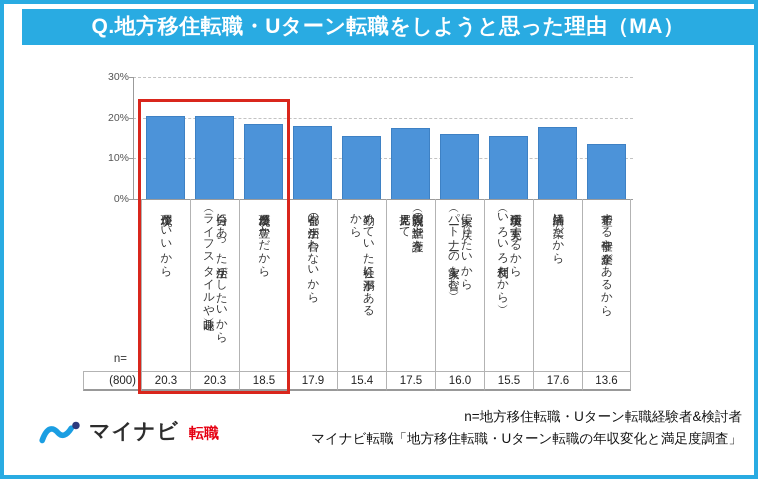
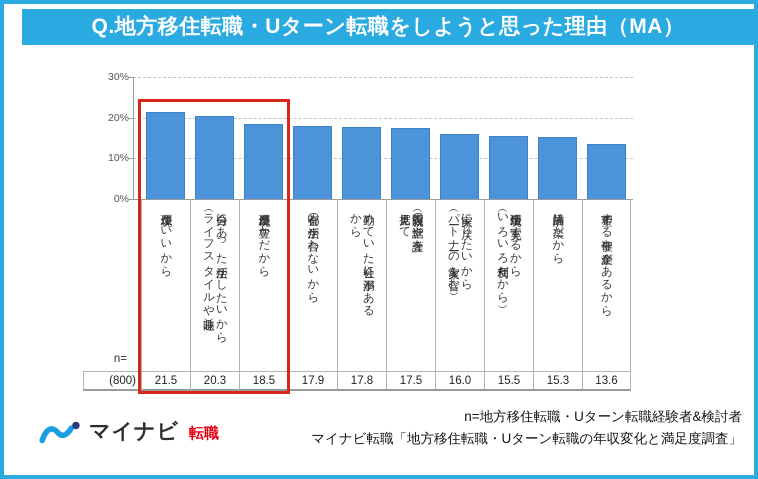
住環境がいいから: 20.3 -> 21.5
勤めていた会社に不満がある から: 15.4 -> 17.8
経済的に楽だから: 17.6 -> 15.3
